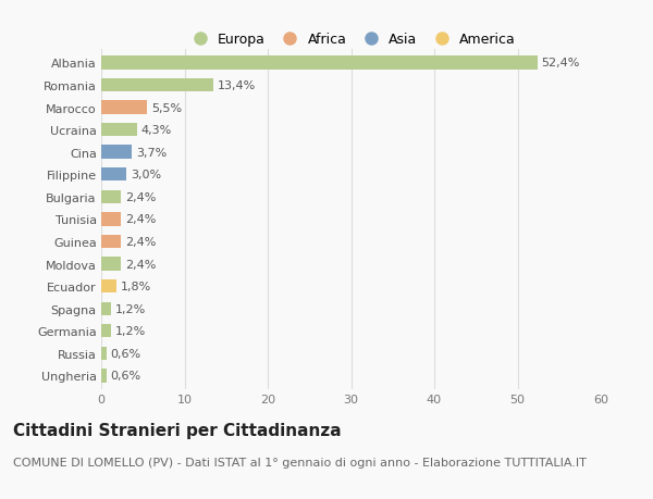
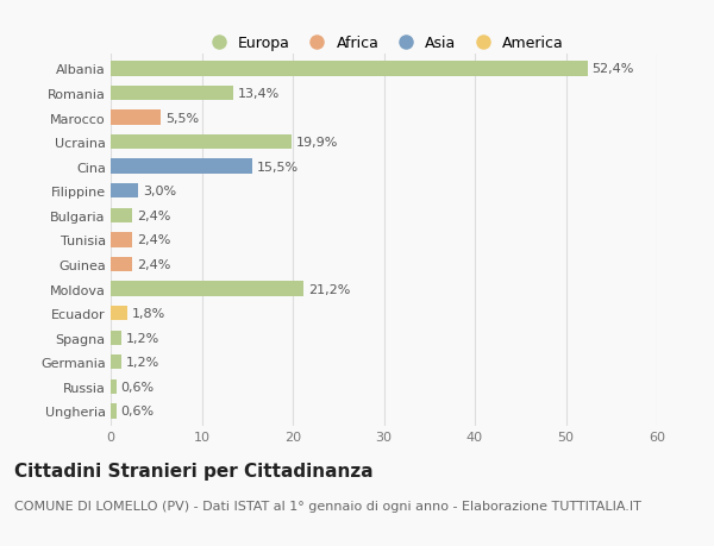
Ucraina: 4,3% -> 19,9%
Cina: 3,7% -> 15,5%
Moldova: 2,4% -> 21,2%
